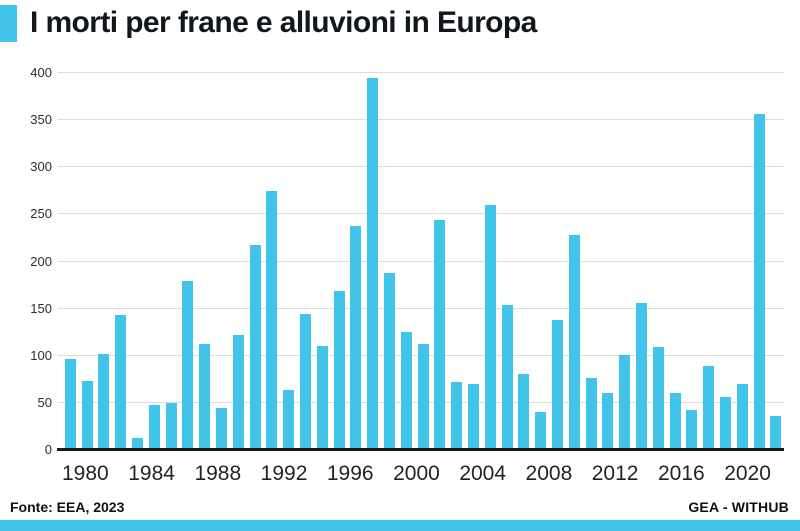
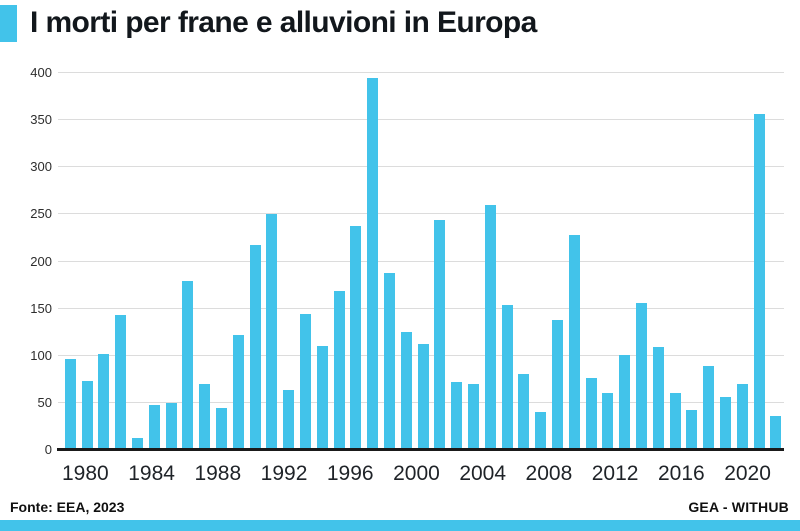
1988: 110 -> 70
1992: 280 -> 250
